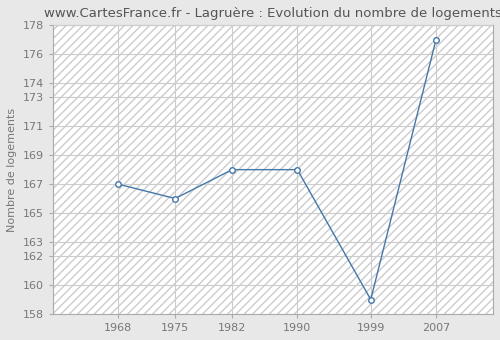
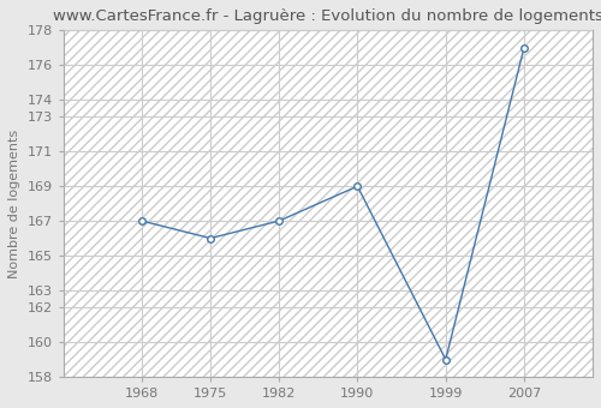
1982: 168 -> 167
1990: 168 -> 169
